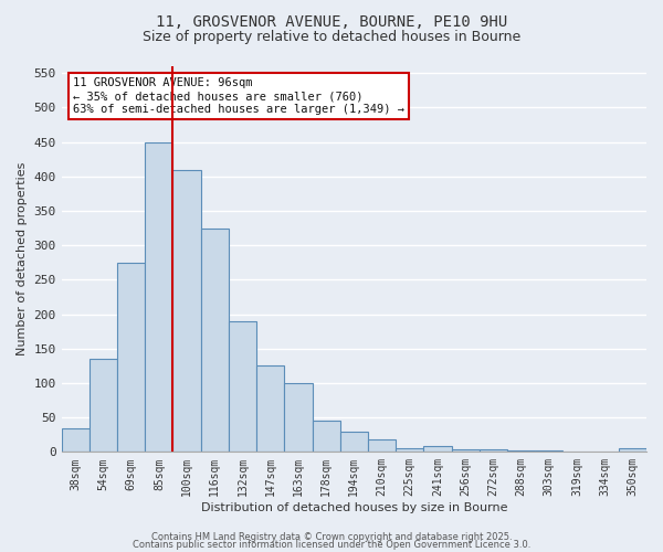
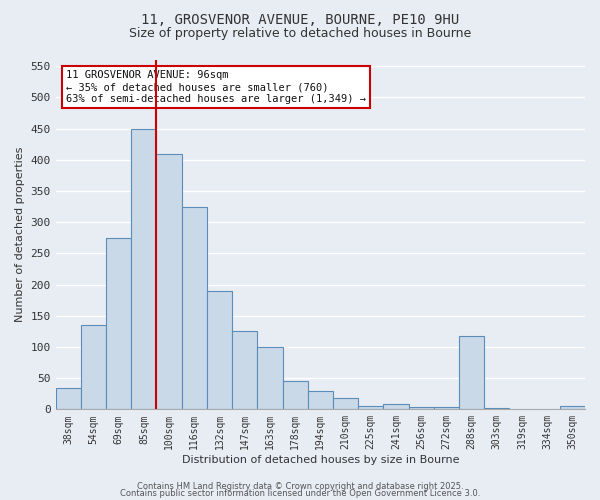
288sqm: 2 -> 118
